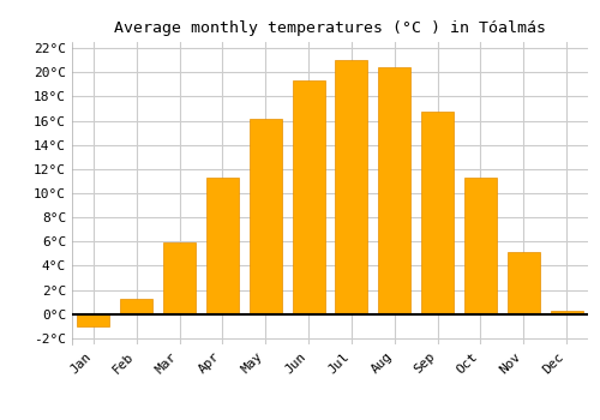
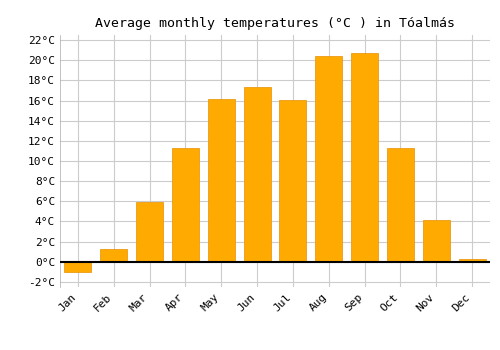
Jun: 19.3°C -> 17.3°C
Jul: 21.0°C -> 16.1°C
Sep: 16.7°C -> 20.7°C
Nov: 5.1°C -> 4.1°C
